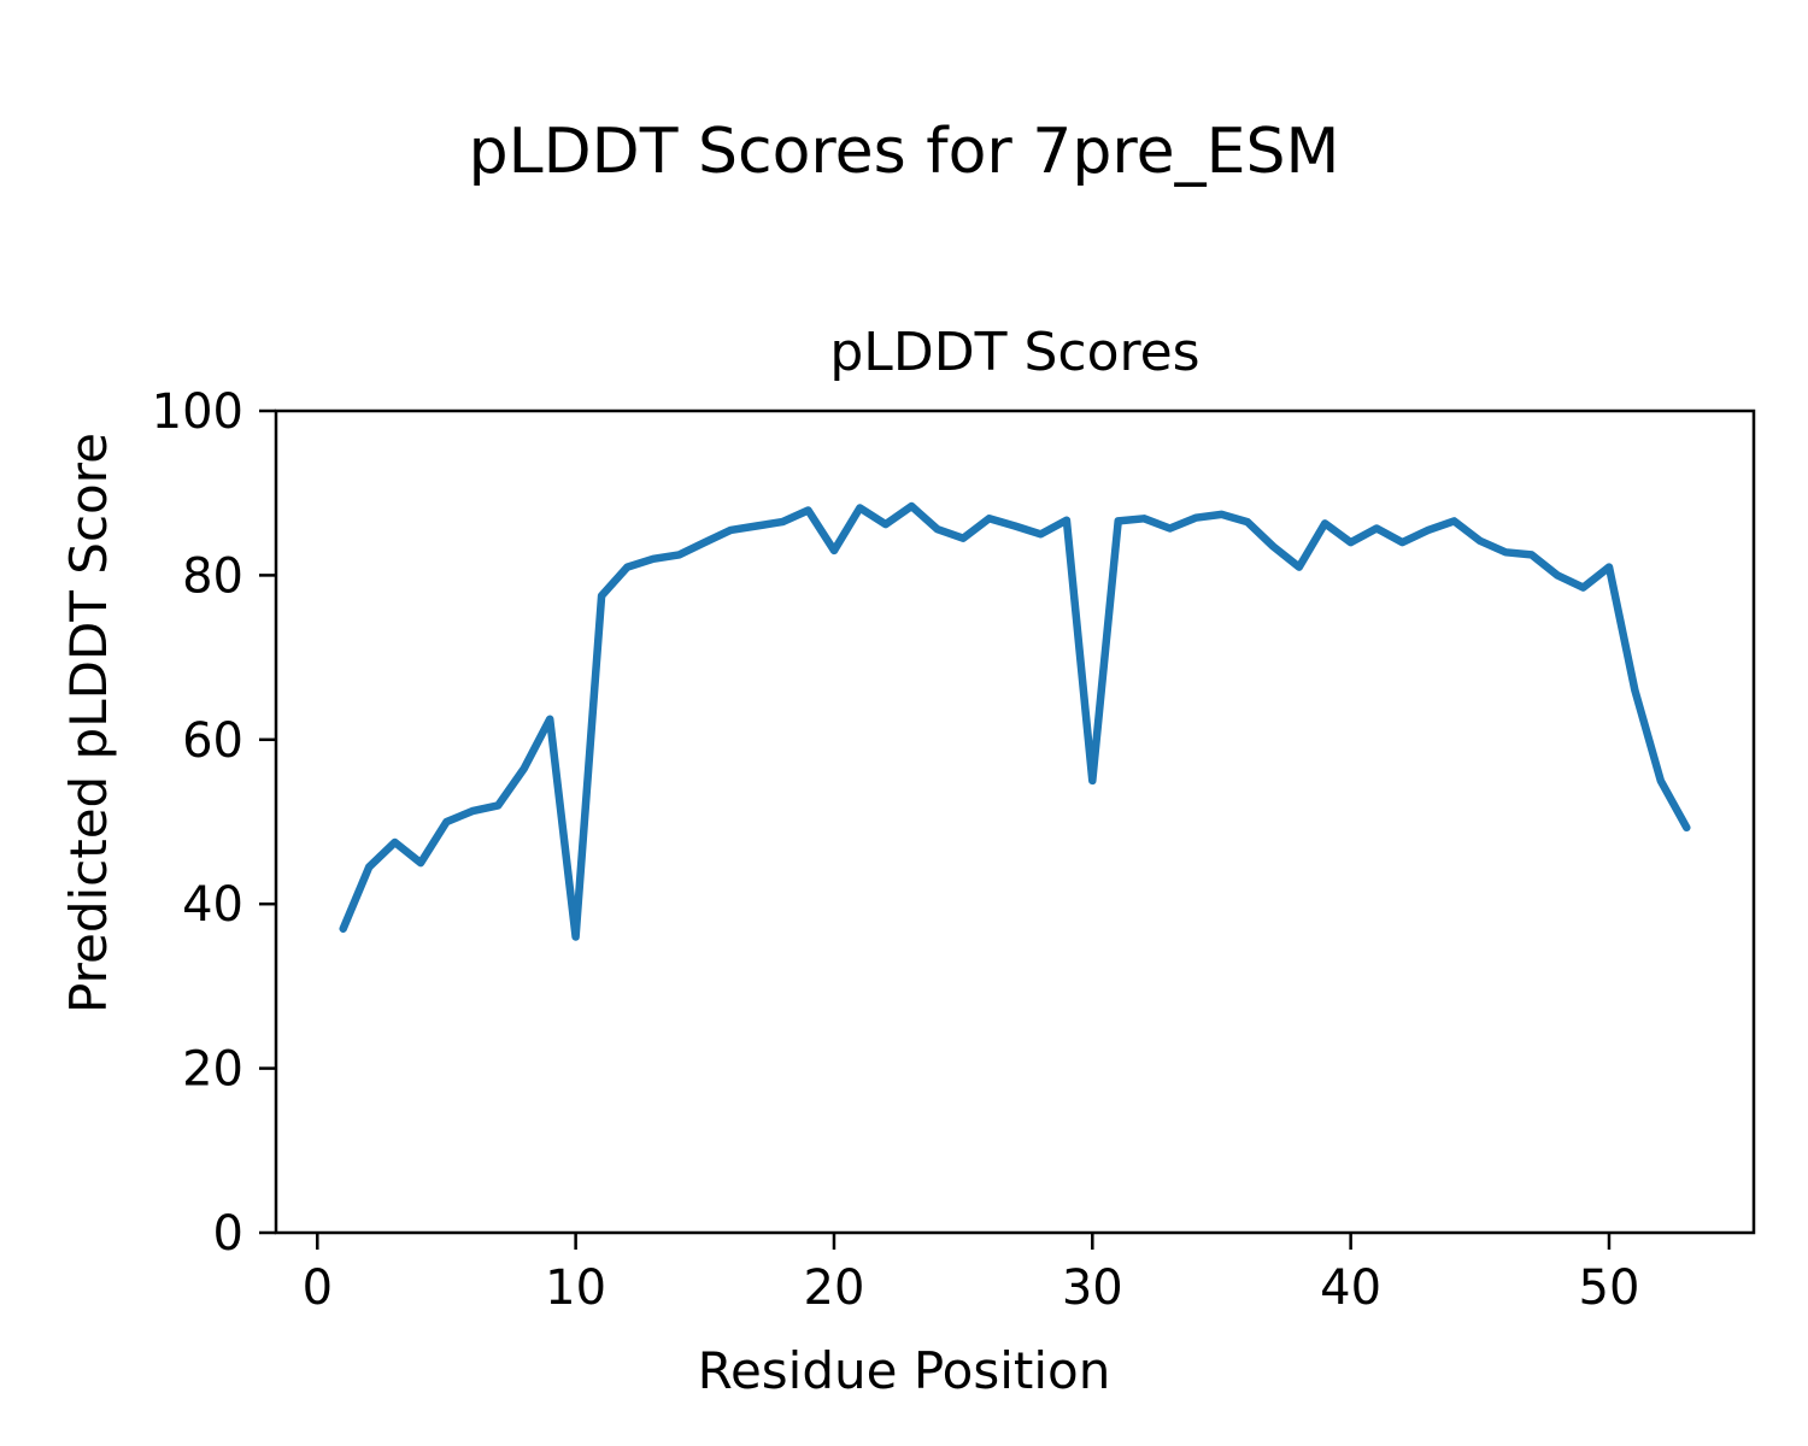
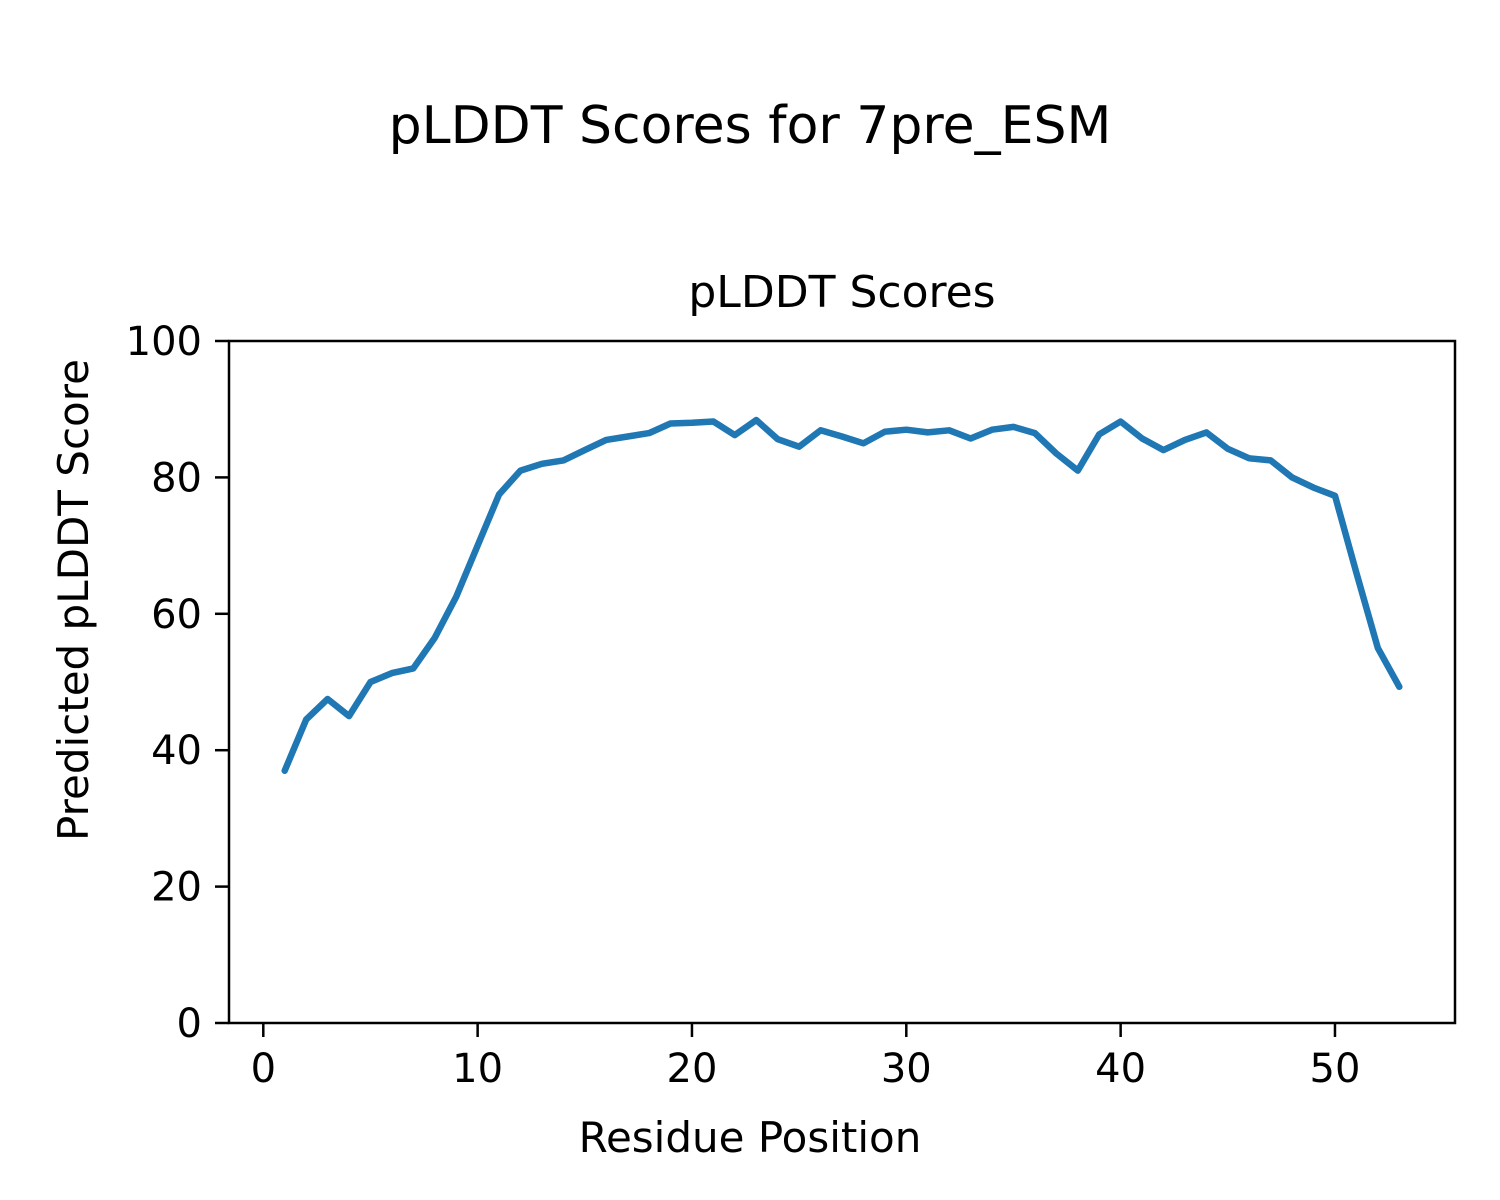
10: 36 -> 70
20: 83 -> 88
30: 55 -> 87
40: 84 -> 88
50: 81 -> 77
